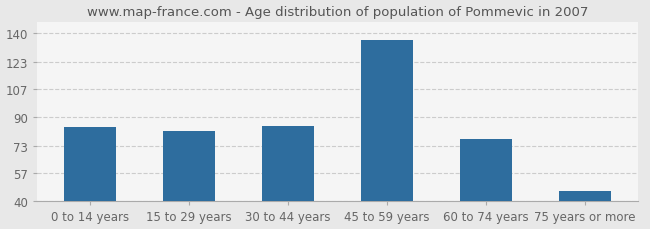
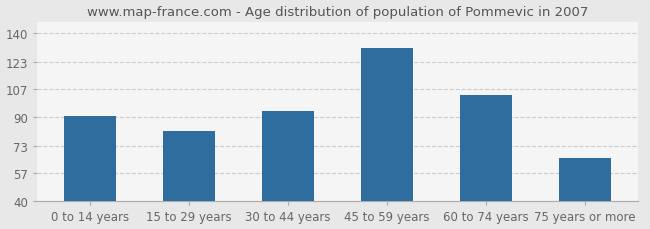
0 to 14 years: 84 -> 91
30 to 44 years: 85 -> 94
45 to 59 years: 136 -> 131
60 to 74 years: 77 -> 103
75 years or more: 46 -> 66
